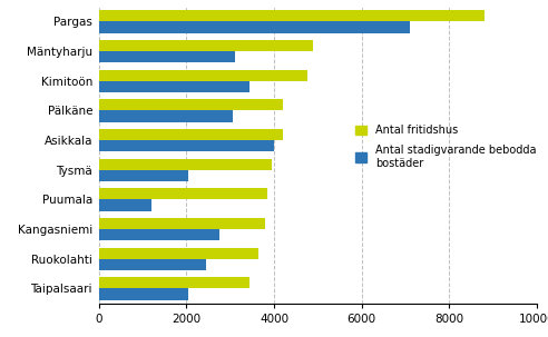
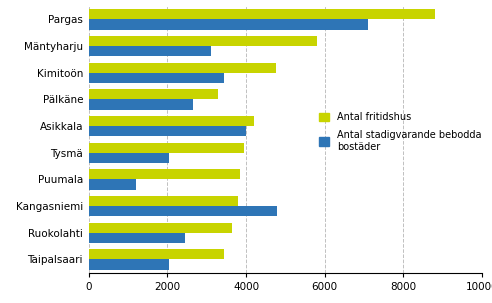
Antal fritidshus/Mäntyharju: 4900 -> 5800
Antal fritidshus/Pälkäne: 4200 -> 3300
Antal stadigvarande bebodda bostäder/Pälkäne: 3050 -> 2650
Antal stadigvarande bebodda bostäder/Kangasniemi: 2750 -> 4800
